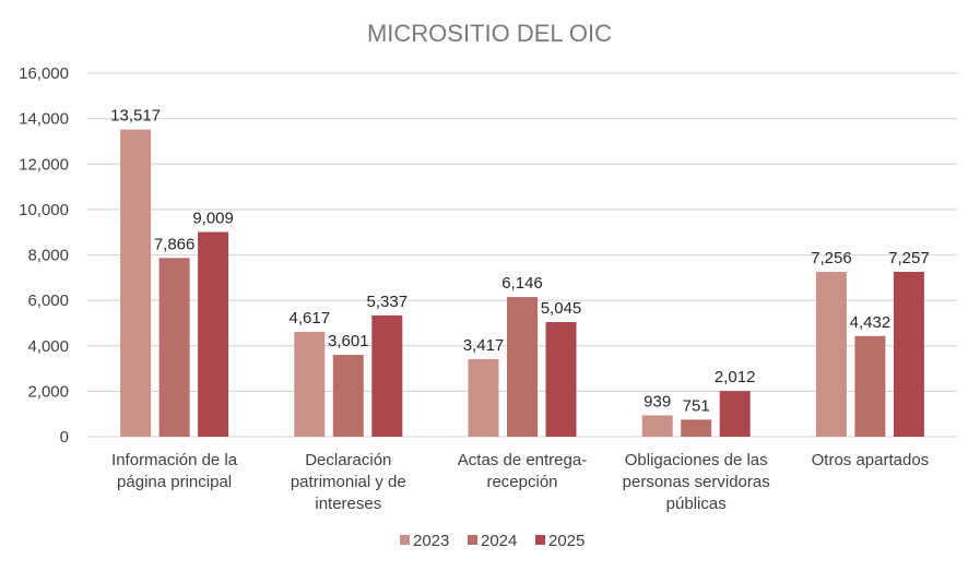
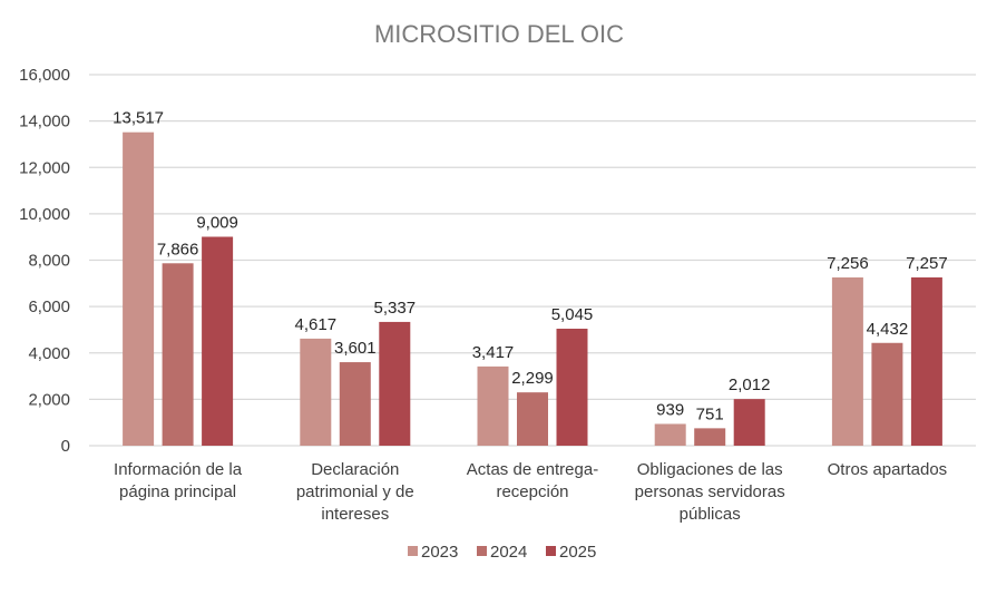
2024/Actas de entrega-recepción: 6,146 -> 2,299
